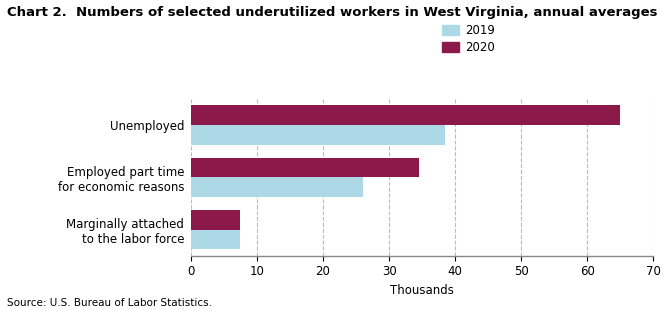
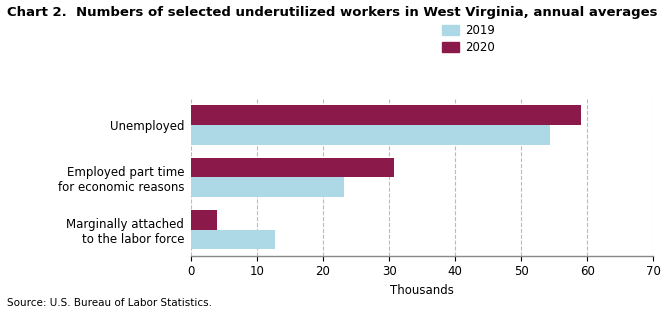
2020/Unemployed: 65.0 -> 59.0
2019/Unemployed: 38.5 -> 54.4
2020/Employed part time for economic reasons: 34.5 -> 30.8
2019/Employed part time for economic reasons: 26.0 -> 23.2
2020/Marginally attached to the labor force: 7.5 -> 4.0
2019/Marginally attached to the labor force: 7.5 -> 12.8
